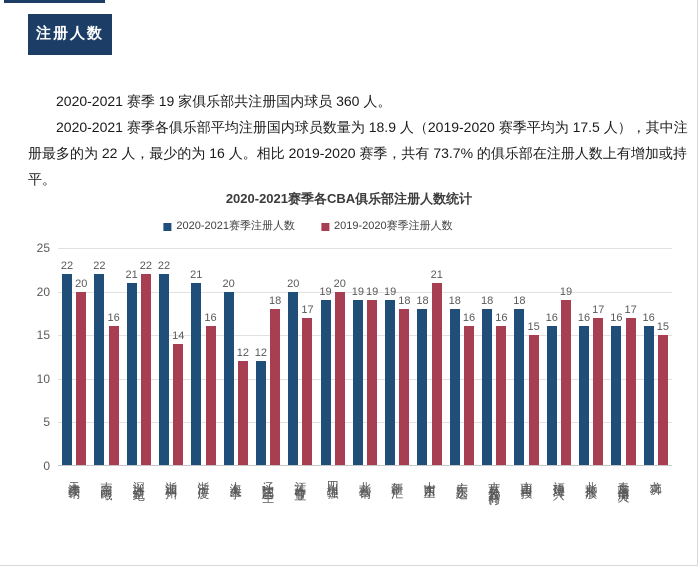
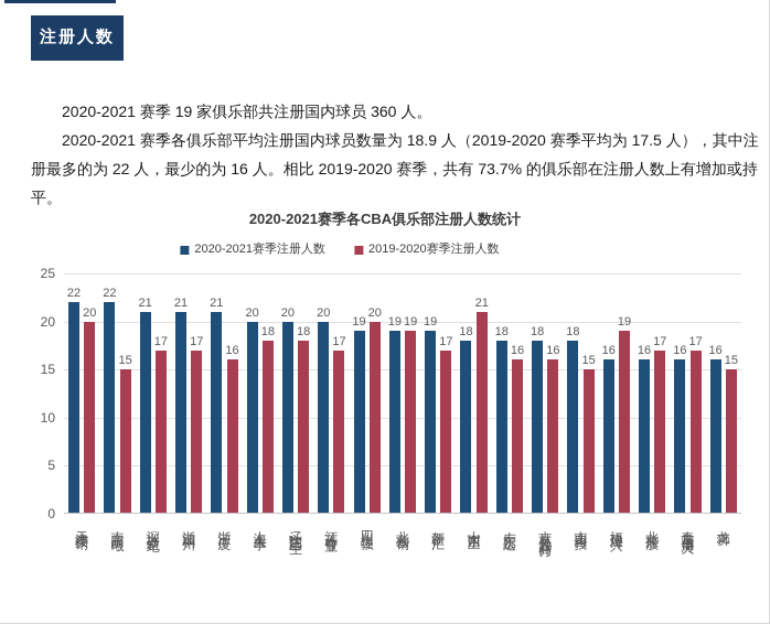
2019-2020赛季注册人数/南京同曦: 16 -> 15
2019-2020赛季注册人数/深圳新世纪: 22 -> 17
2020-2021赛季注册人数/浙江稠州: 22 -> 21
2019-2020赛季注册人数/浙江稠州: 14 -> 17
2019-2020赛季注册人数/上海久事: 12 -> 18
2020-2021赛季注册人数/辽宁沈阳三生: 12 -> 20
2019-2020赛季注册人数/新疆广汇: 18 -> 17
